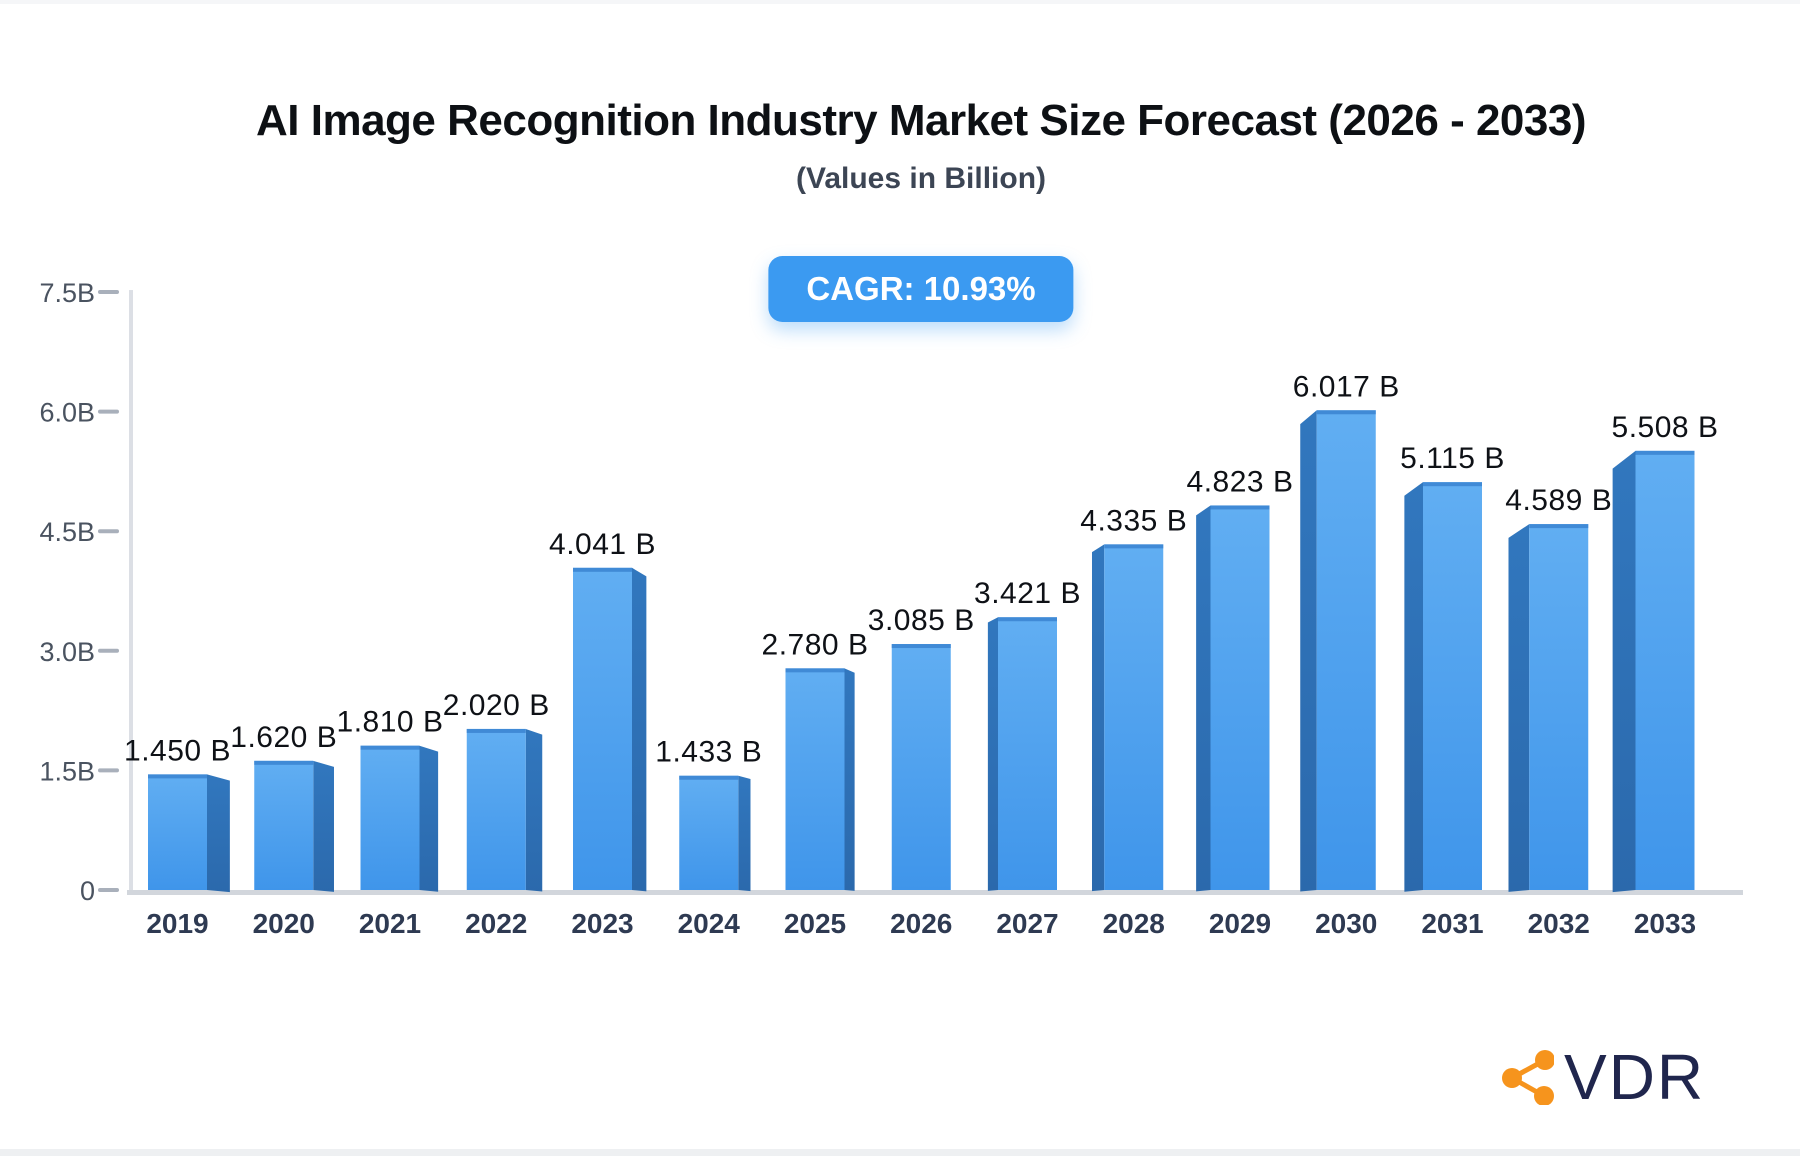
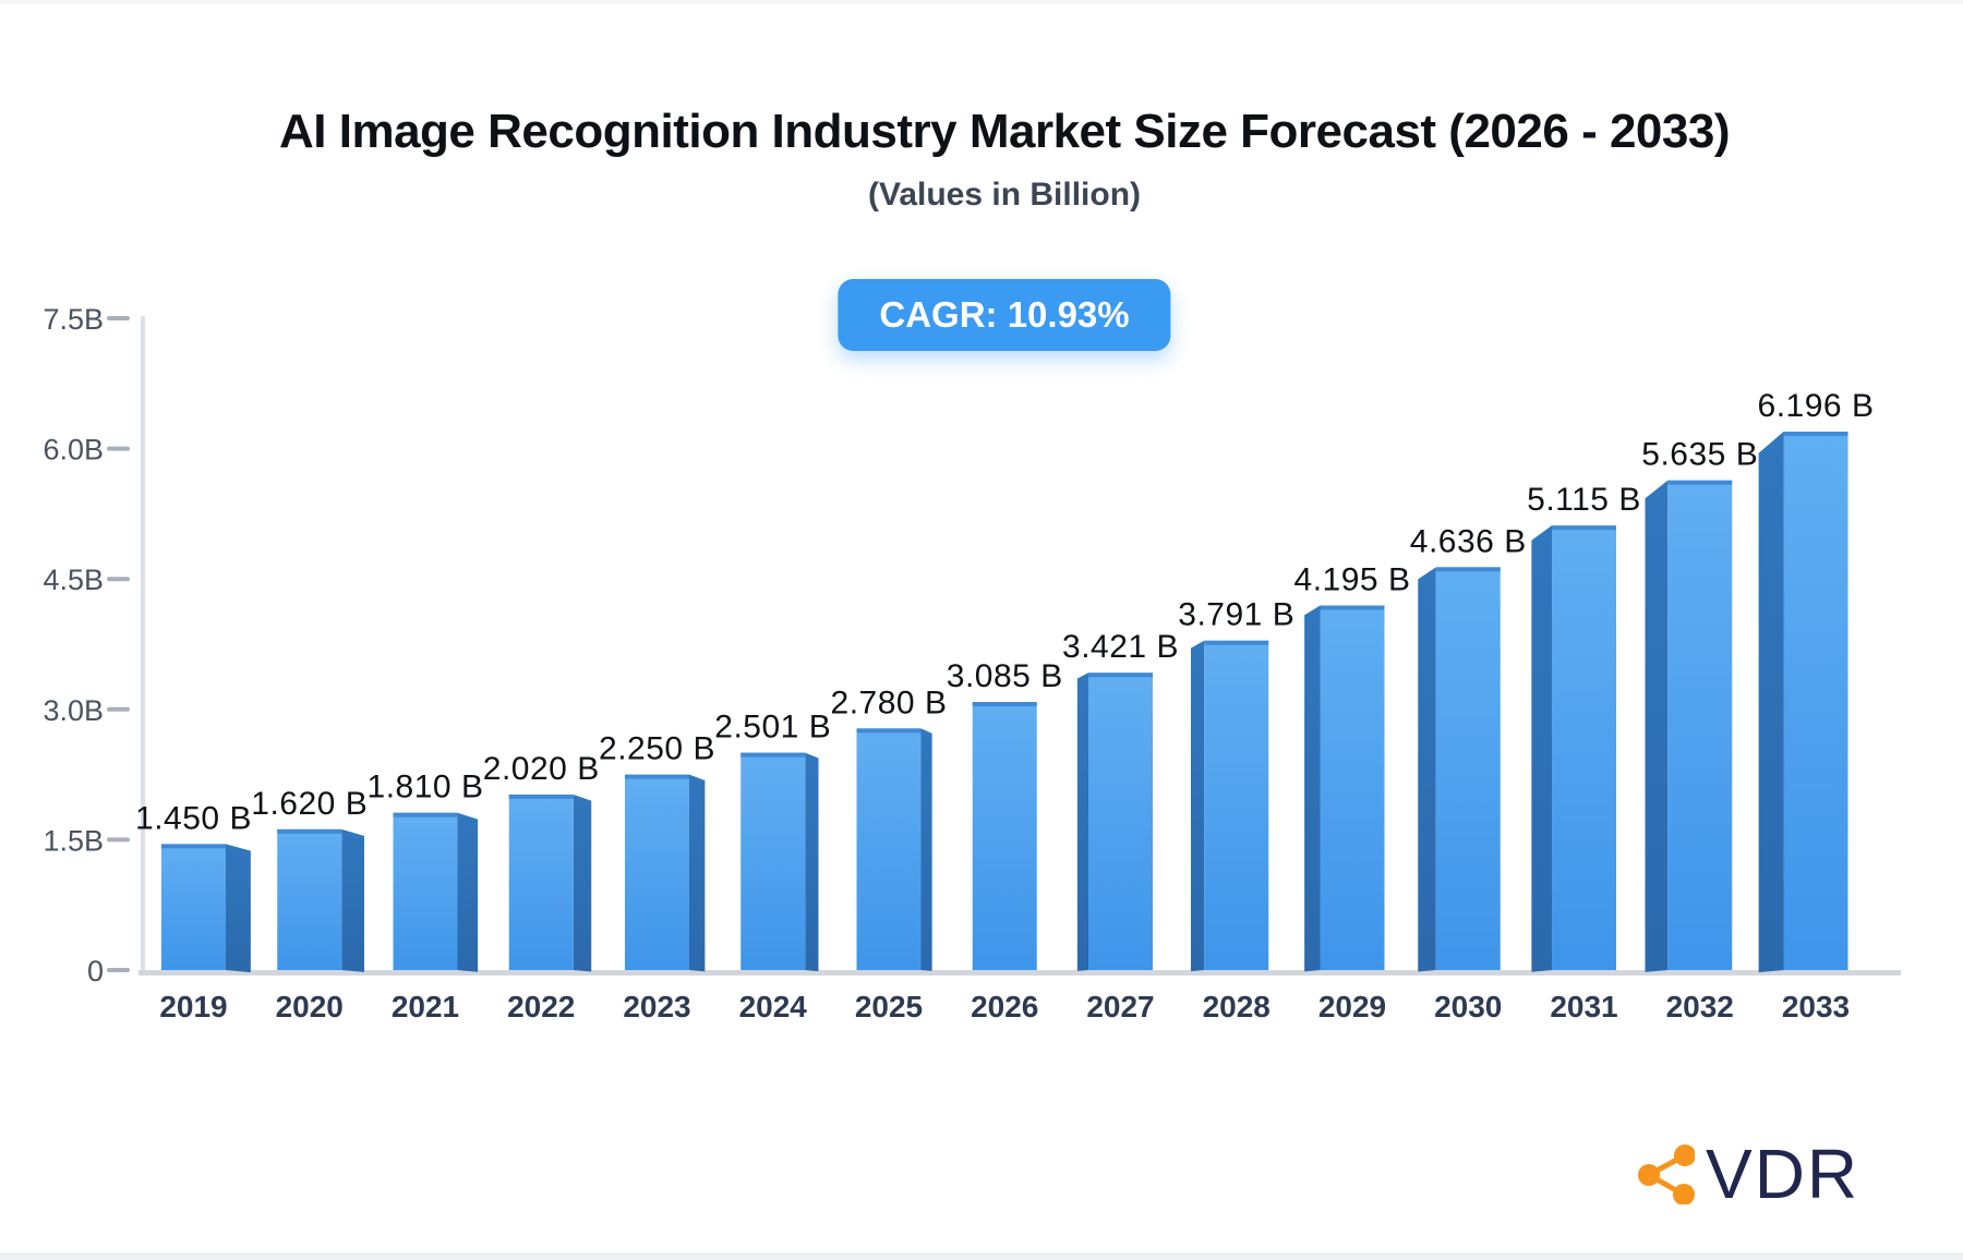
2023: 4.041 -> 2.250
2024: 1.433 -> 2.501
2028: 4.335 -> 3.791
2029: 4.823 -> 4.195
2030: 6.017 -> 4.636
2032: 4.589 -> 5.635
2033: 5.508 -> 6.196
